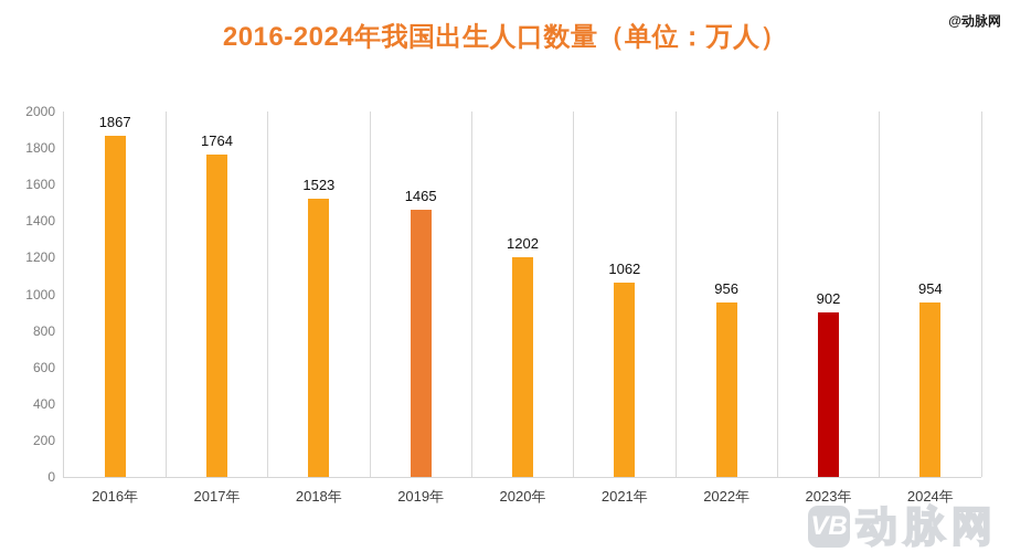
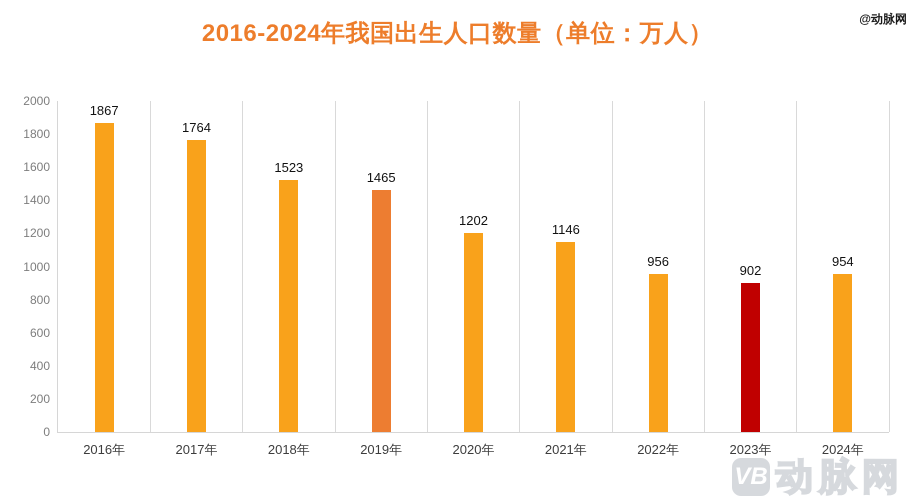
2021年: 1062 -> 1146
